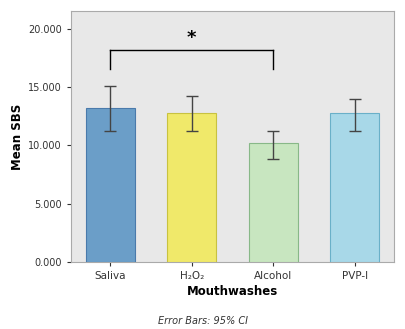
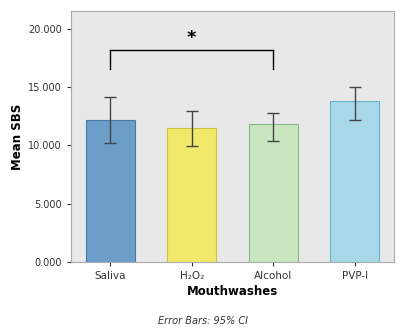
Saliva: 13.2 -> 12.2
H₂O₂: 12.8 -> 11.5
Alcohol: 10.2 -> 11.8
PVP-I: 12.8 -> 13.8
